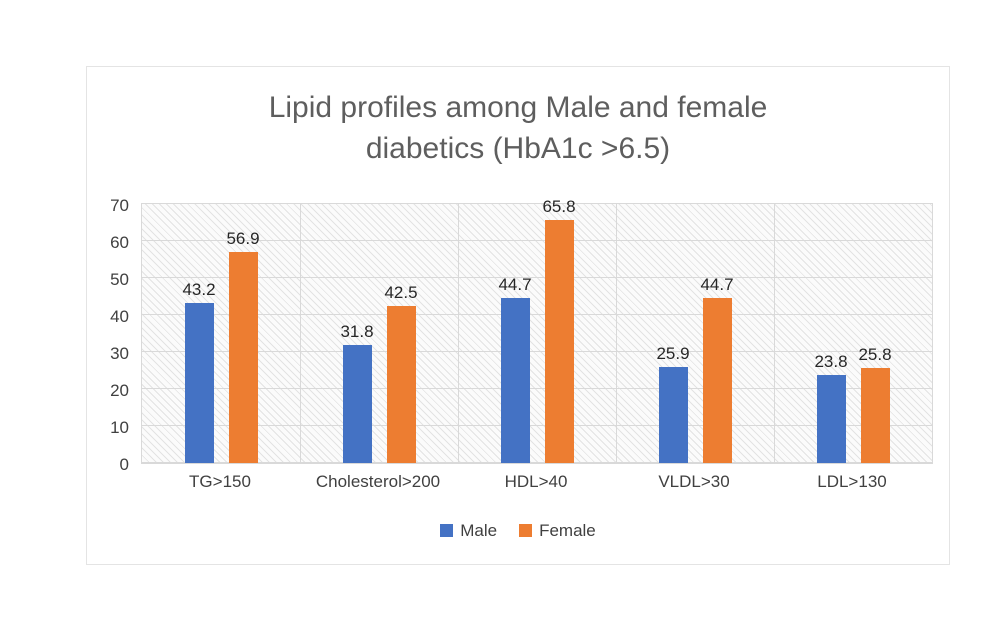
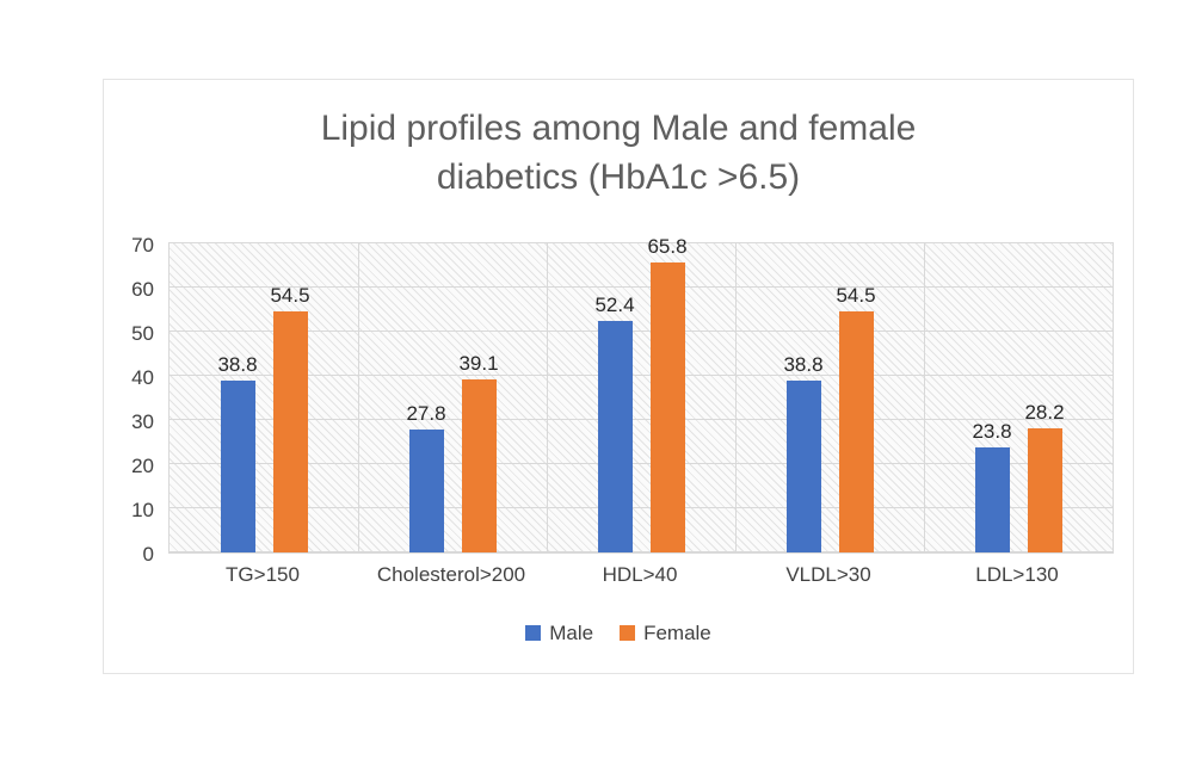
Male/TG>150: 43.2 -> 38.8
Female/TG>150: 56.9 -> 54.5
Male/Cholesterol>200: 31.8 -> 27.8
Female/Cholesterol>200: 42.5 -> 39.1
Male/HDL>40: 44.7 -> 52.4
Male/VLDL>30: 25.9 -> 38.8
Female/VLDL>30: 44.7 -> 54.5
Female/LDL>130: 25.8 -> 28.2
